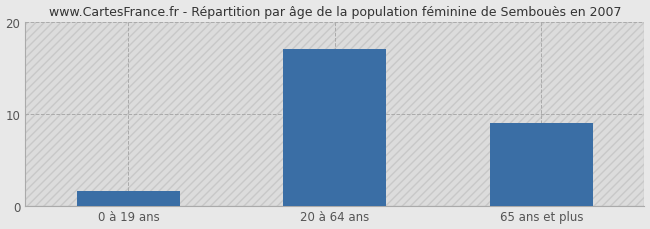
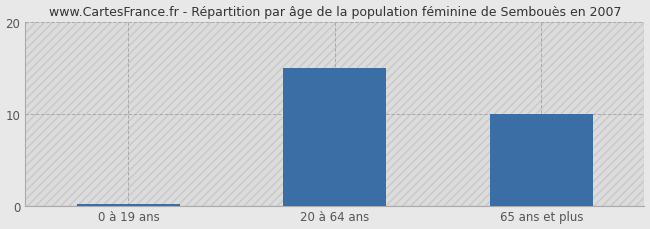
0 à 19 ans: 1.6 -> 0.2
20 à 64 ans: 17.0 -> 15.0
65 ans et plus: 9.0 -> 10.0
